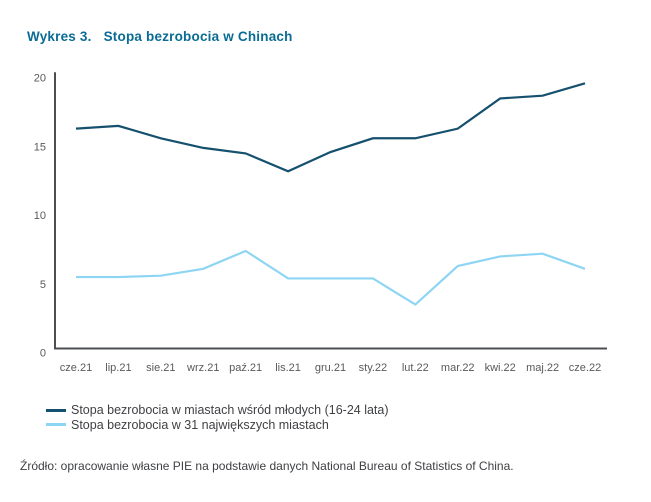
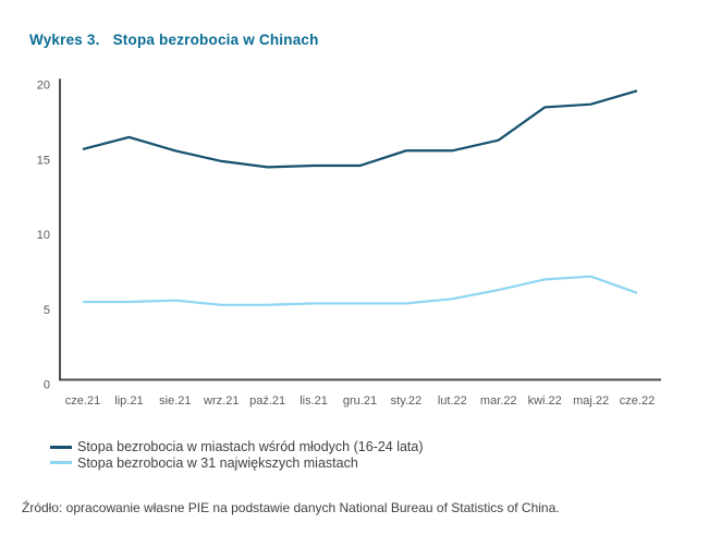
Stopa bezrobocia w miastach wśród młodych (16-24 lata)/cze.21: 16.0 -> 15.4
Stopa bezrobocia w 31 największych miastach/wrz.21: 5.8 -> 5.0
Stopa bezrobocia w 31 największych miastach/paź.21: 7.1 -> 5.0
Stopa bezrobocia w miastach wśród młodych (16-24 lata)/lis.21: 12.9 -> 14.3
Stopa bezrobocia w 31 największych miastach/lut.22: 3.2 -> 5.4
